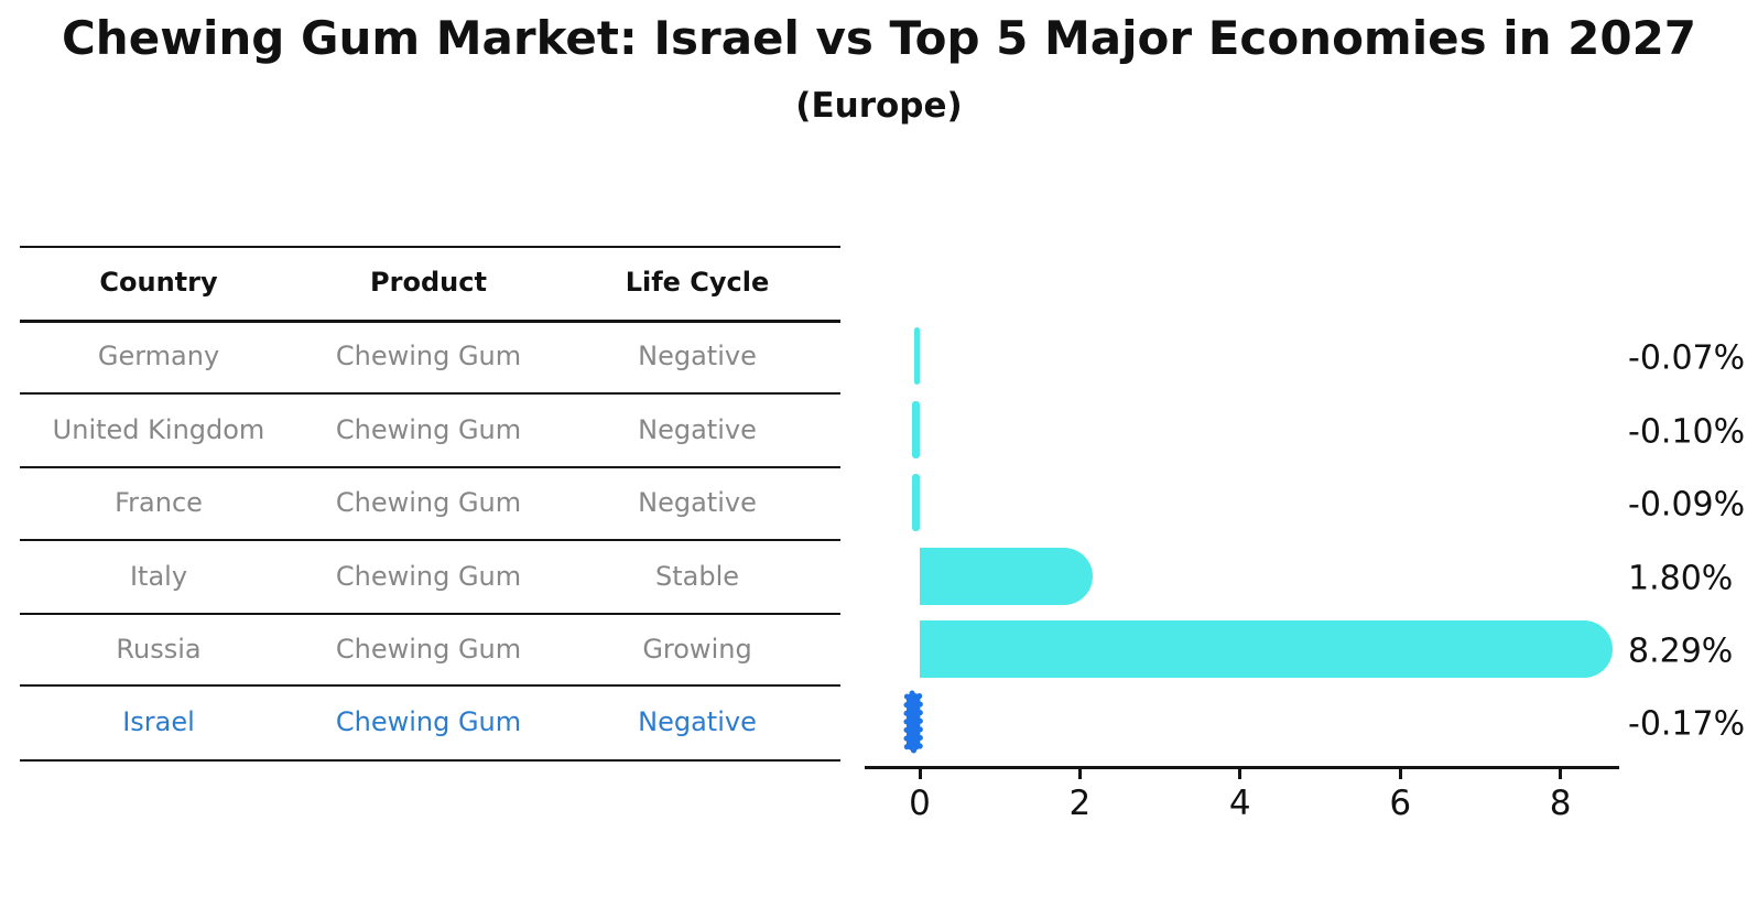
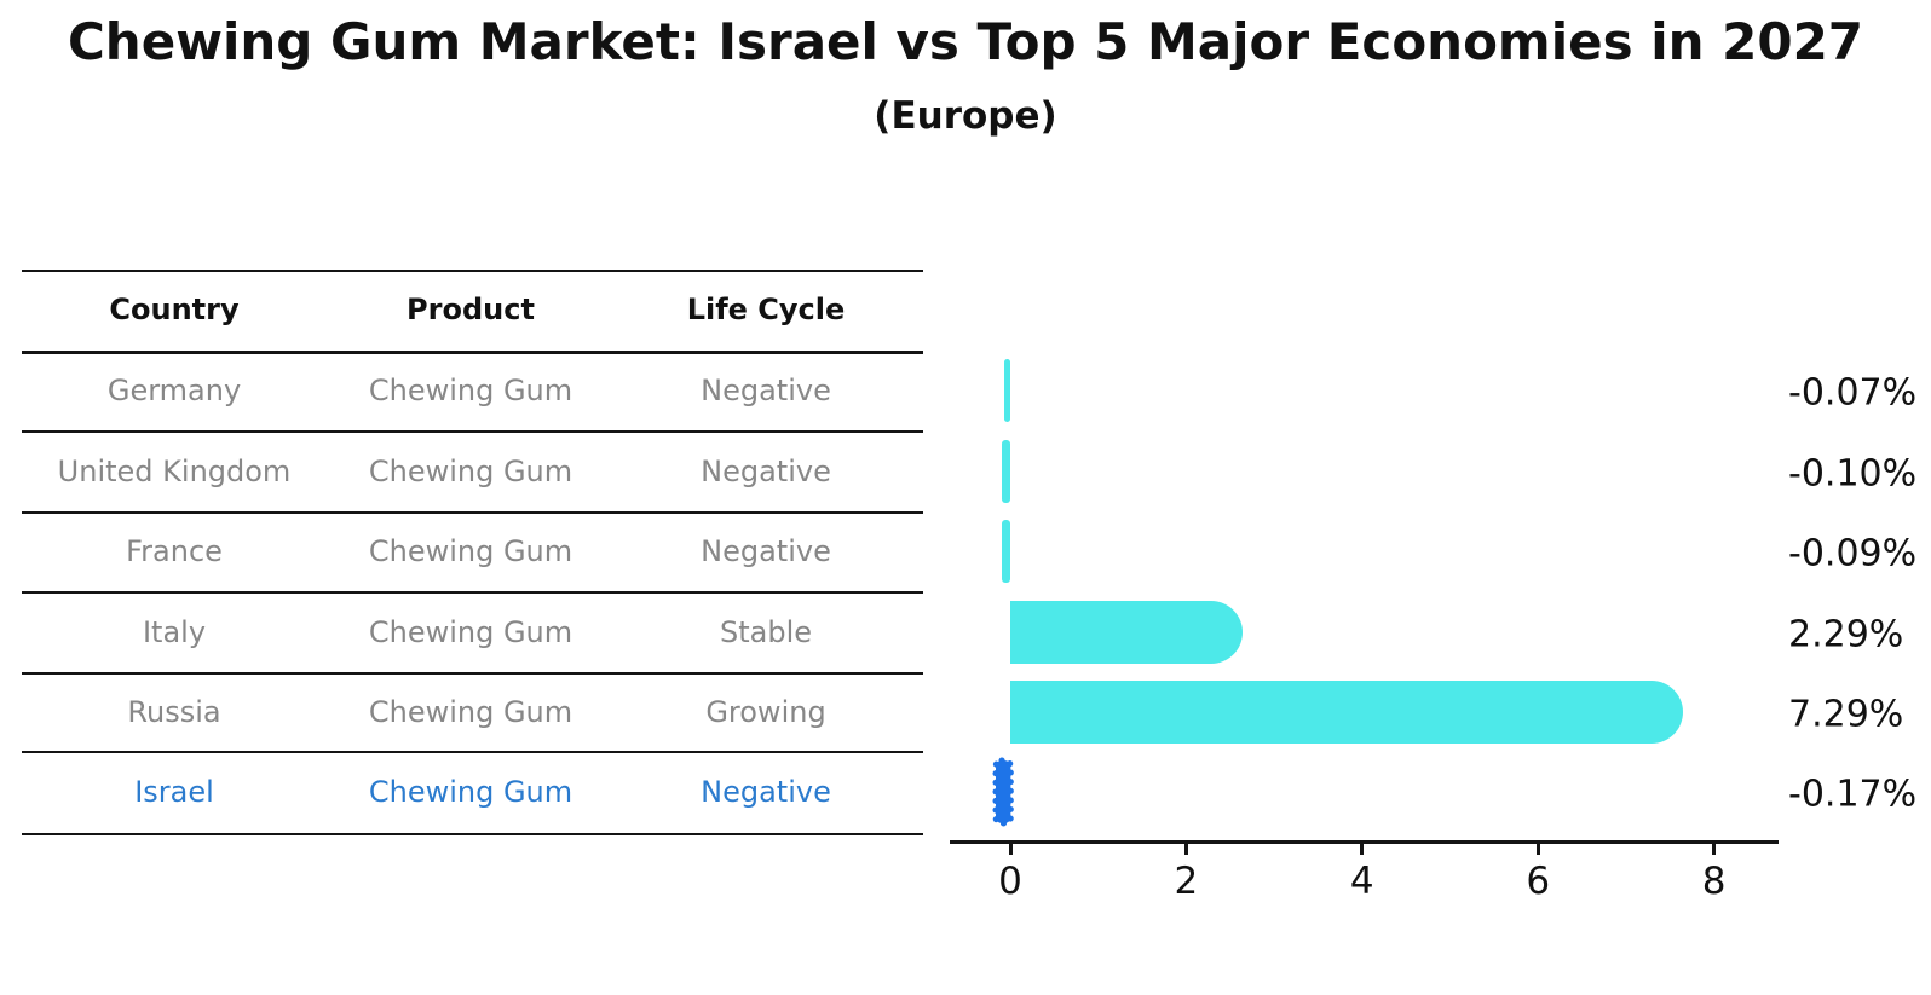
Italy: 1.80% -> 2.29%
Russia: 8.29% -> 7.29%
